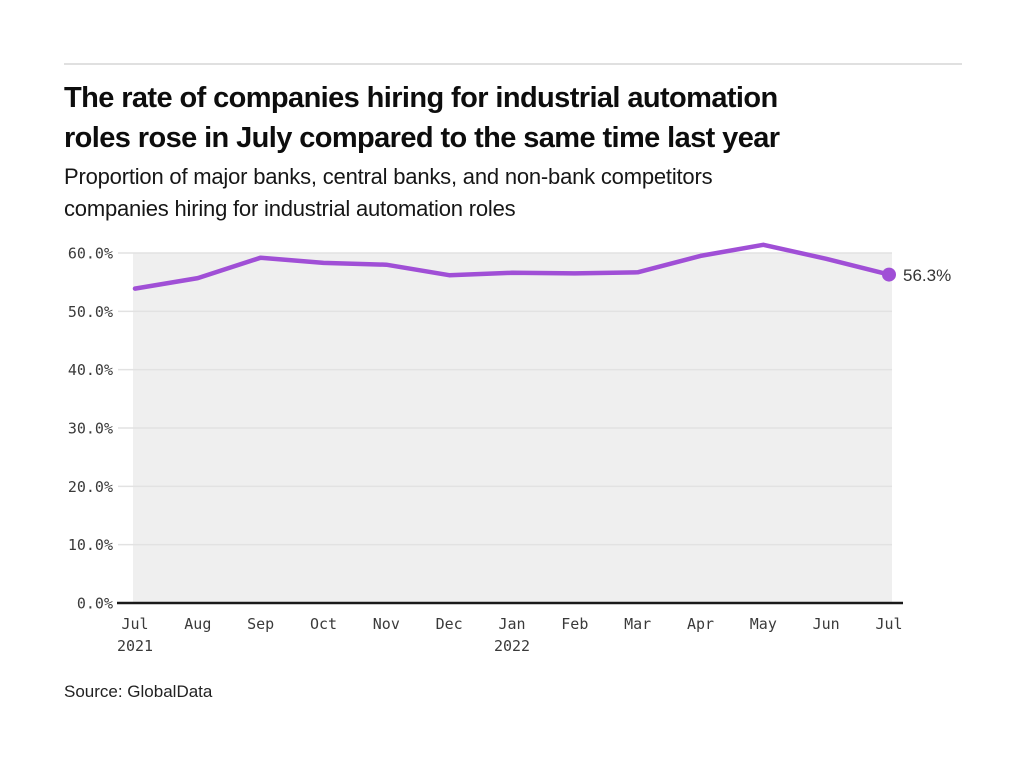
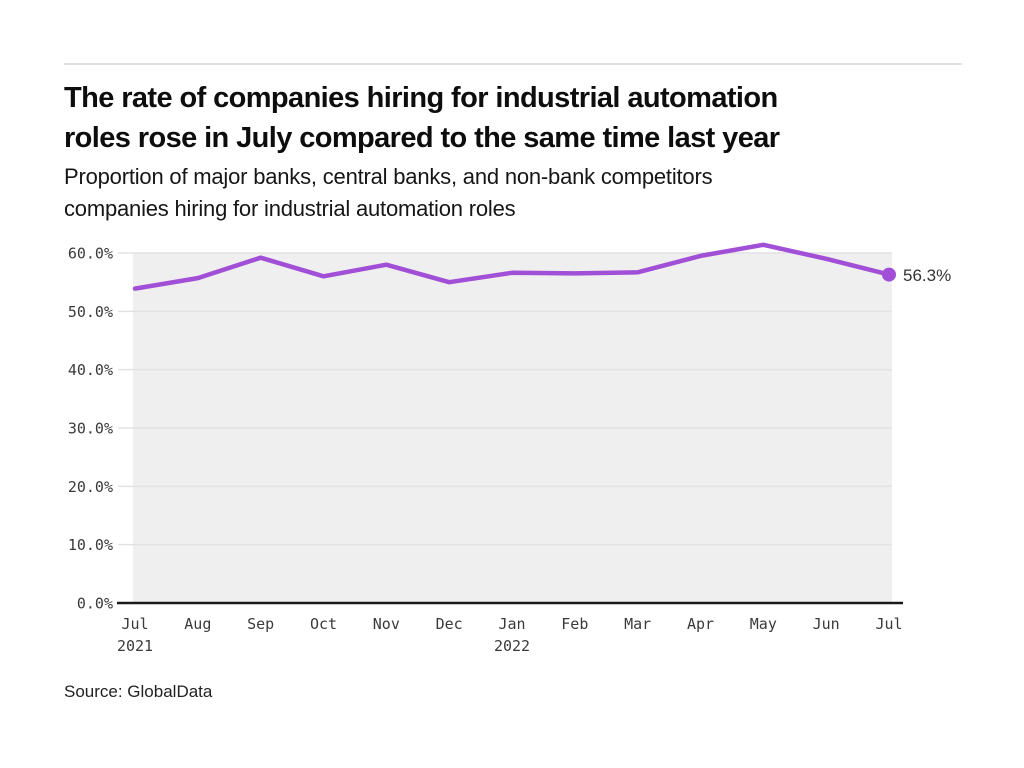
Oct: 58% -> 56%
Dec: 56% -> 55%
